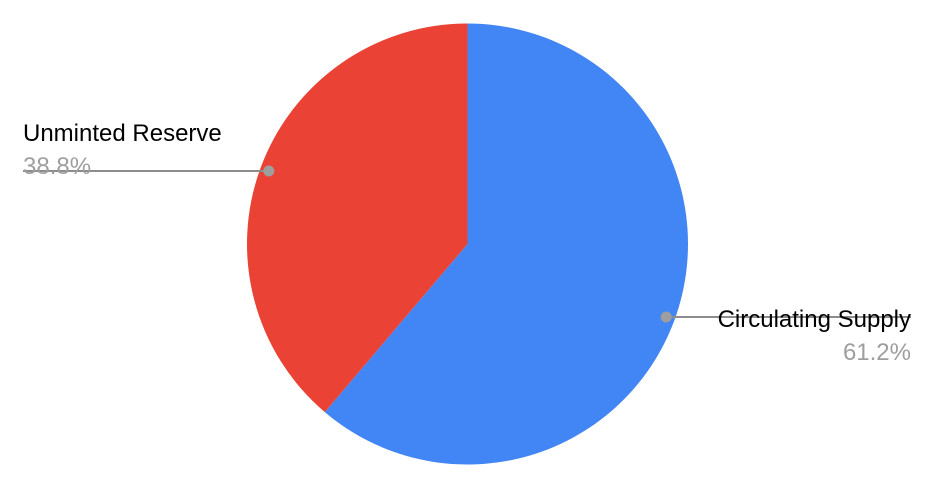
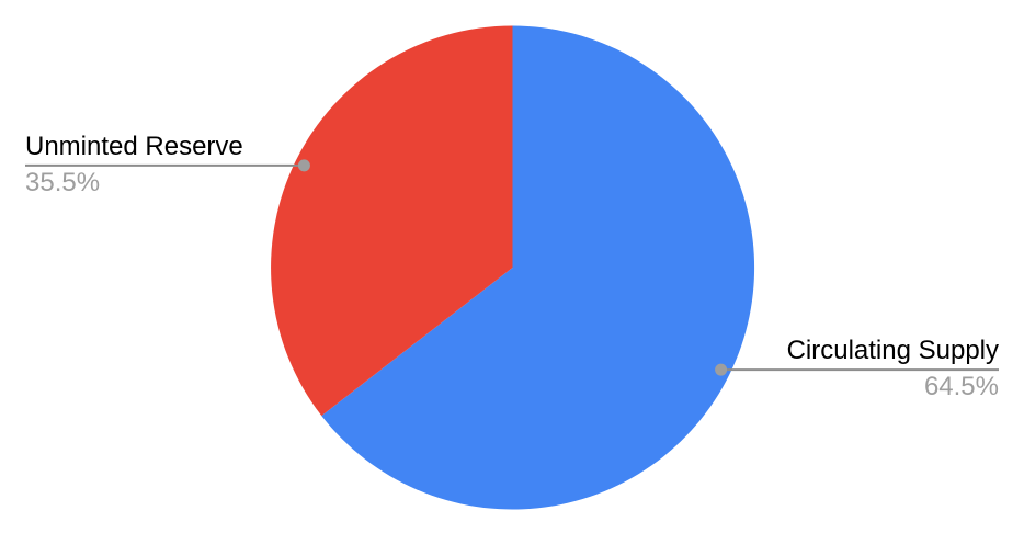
Circulating Supply: 61.2% -> 64.5%
Unminted Reserve: 38.8% -> 35.5%
